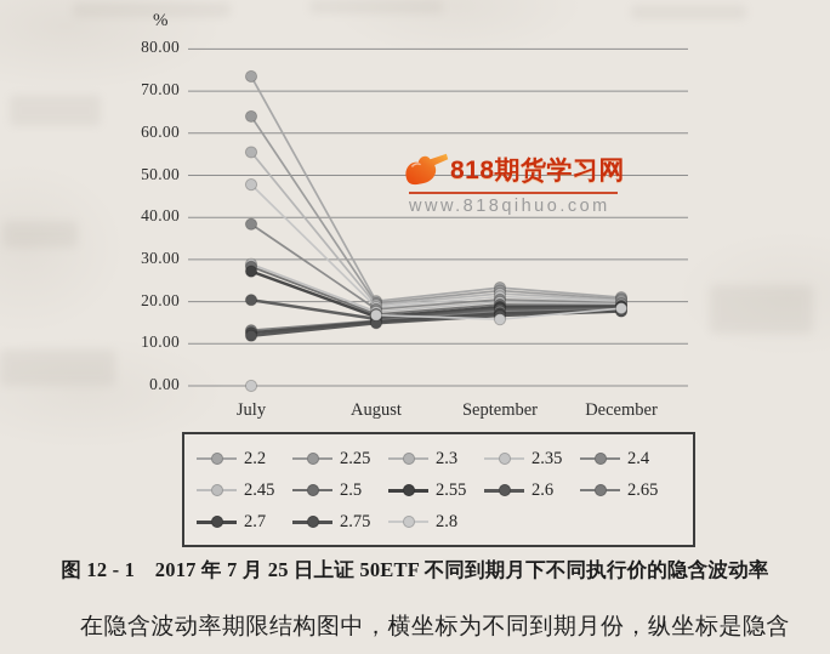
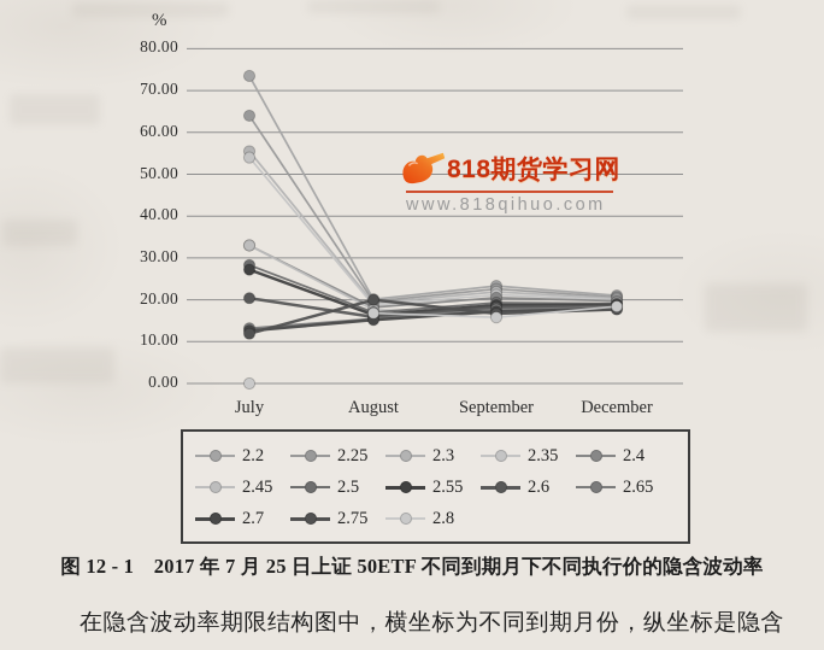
2.35/July: 48 -> 54
2.4/July: 38 -> 33
2.45/July: 29 -> 33
2.75/August: 15 -> 20
2.45/September: 20 -> 17
